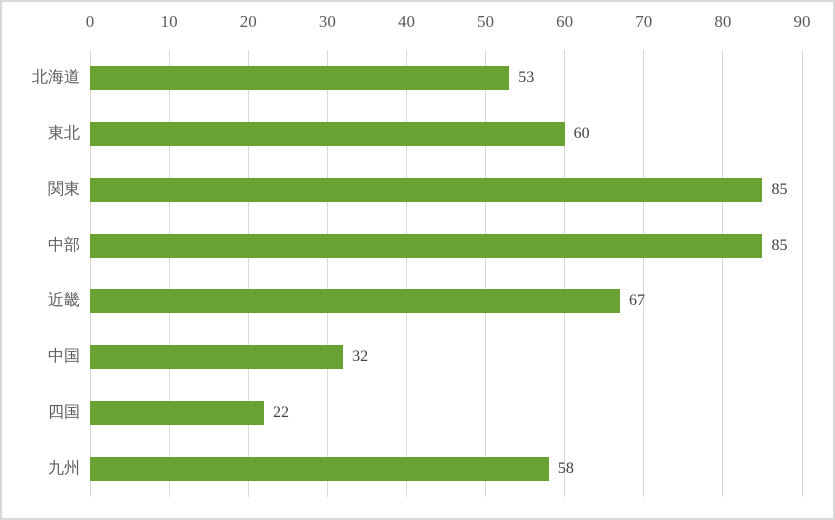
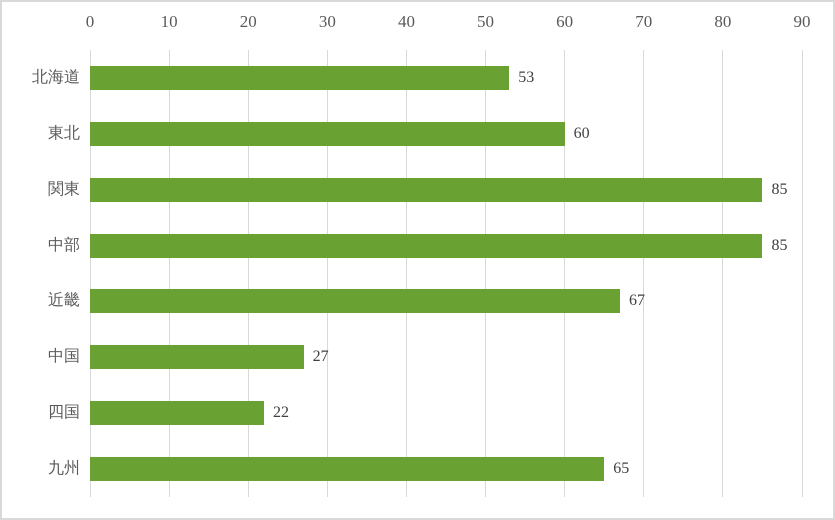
中国: 32 -> 27
九州: 58 -> 65
